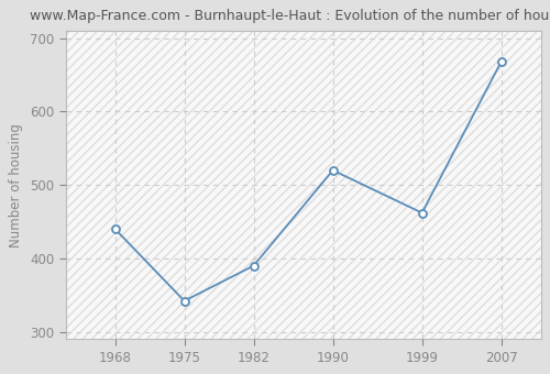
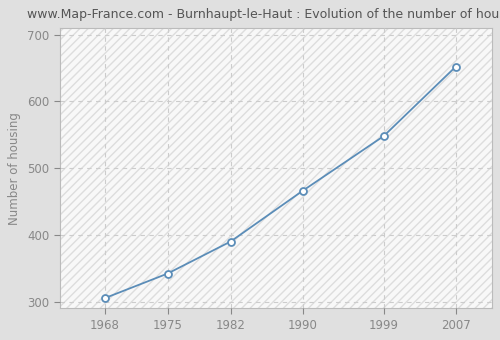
1968: 440 -> 305
1990: 520 -> 466
1999: 462 -> 548
2007: 668 -> 652
